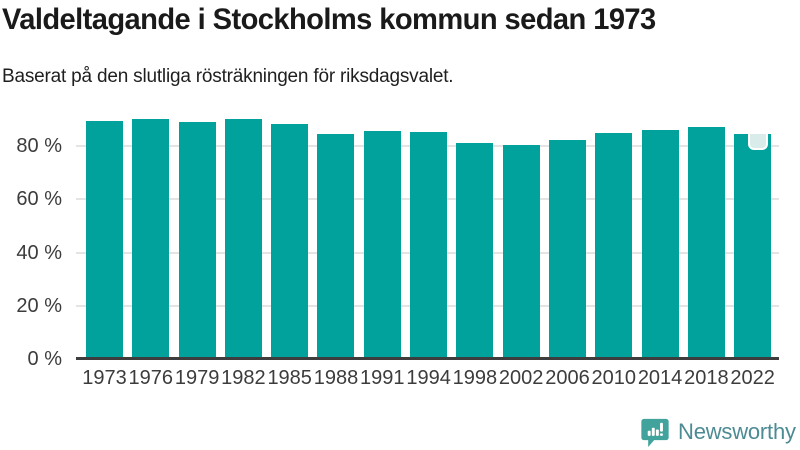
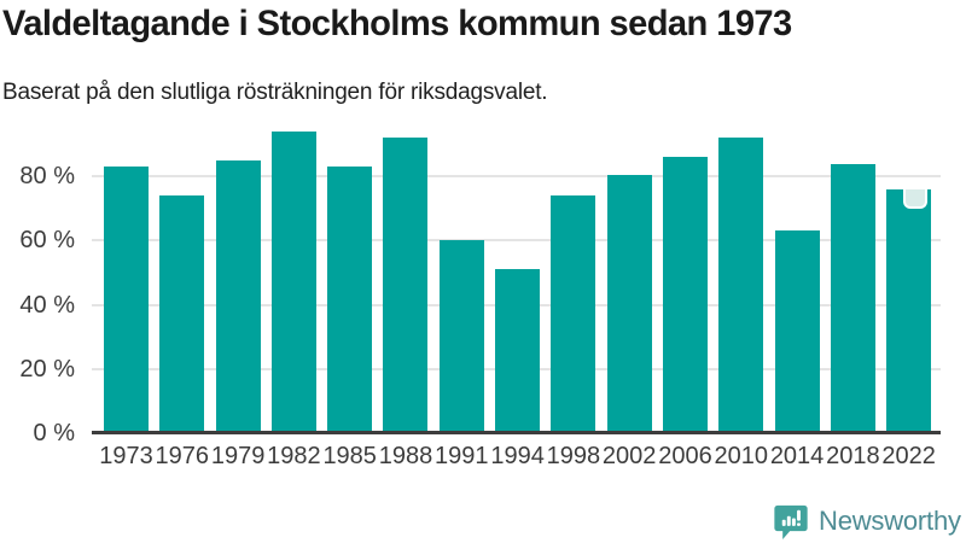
1973: 89% -> 83%
1976: 90% -> 74%
1979: 89% -> 85%
1982: 90% -> 94%
1985: 88% -> 83%
1988: 85% -> 92%
1991: 86% -> 60%
1994: 85% -> 51%
1998: 81% -> 74%
2006: 82% -> 86%
2010: 85% -> 92%
2014: 86% -> 63%
2018: 87% -> 84%
2022: 85% -> 76%
